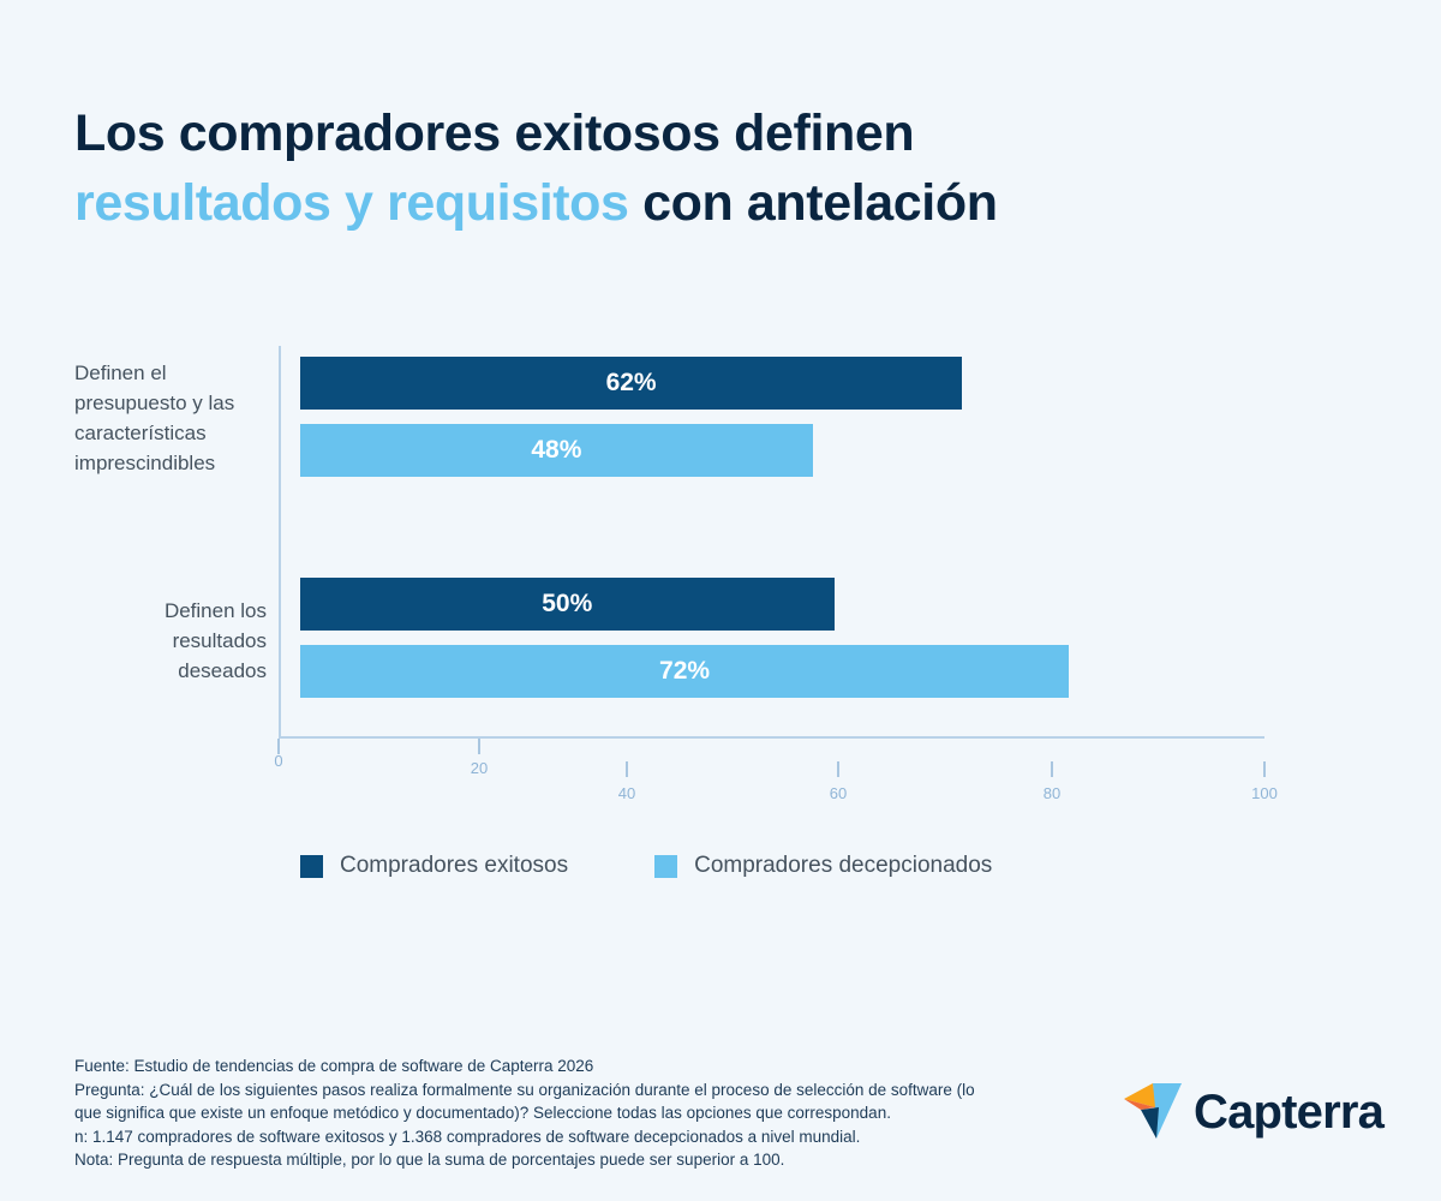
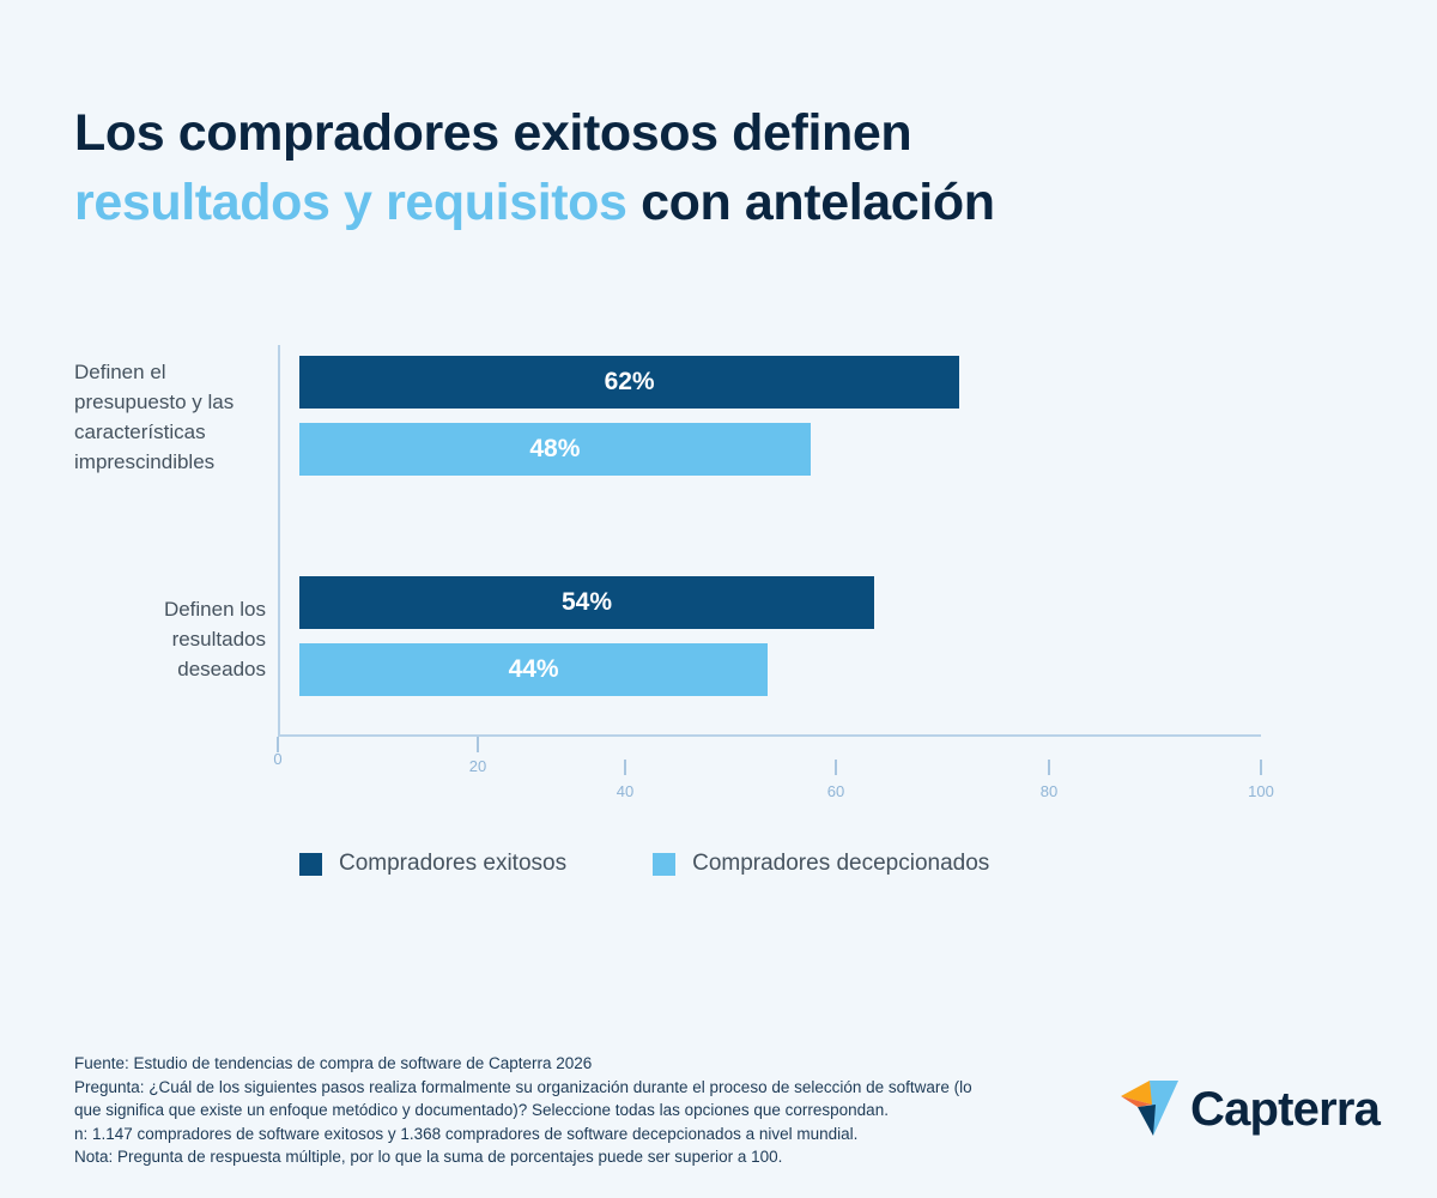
Compradores exitosos/Definen los resultados deseados: 50% -> 54%
Compradores decepcionados/Definen los resultados deseados: 72% -> 44%
